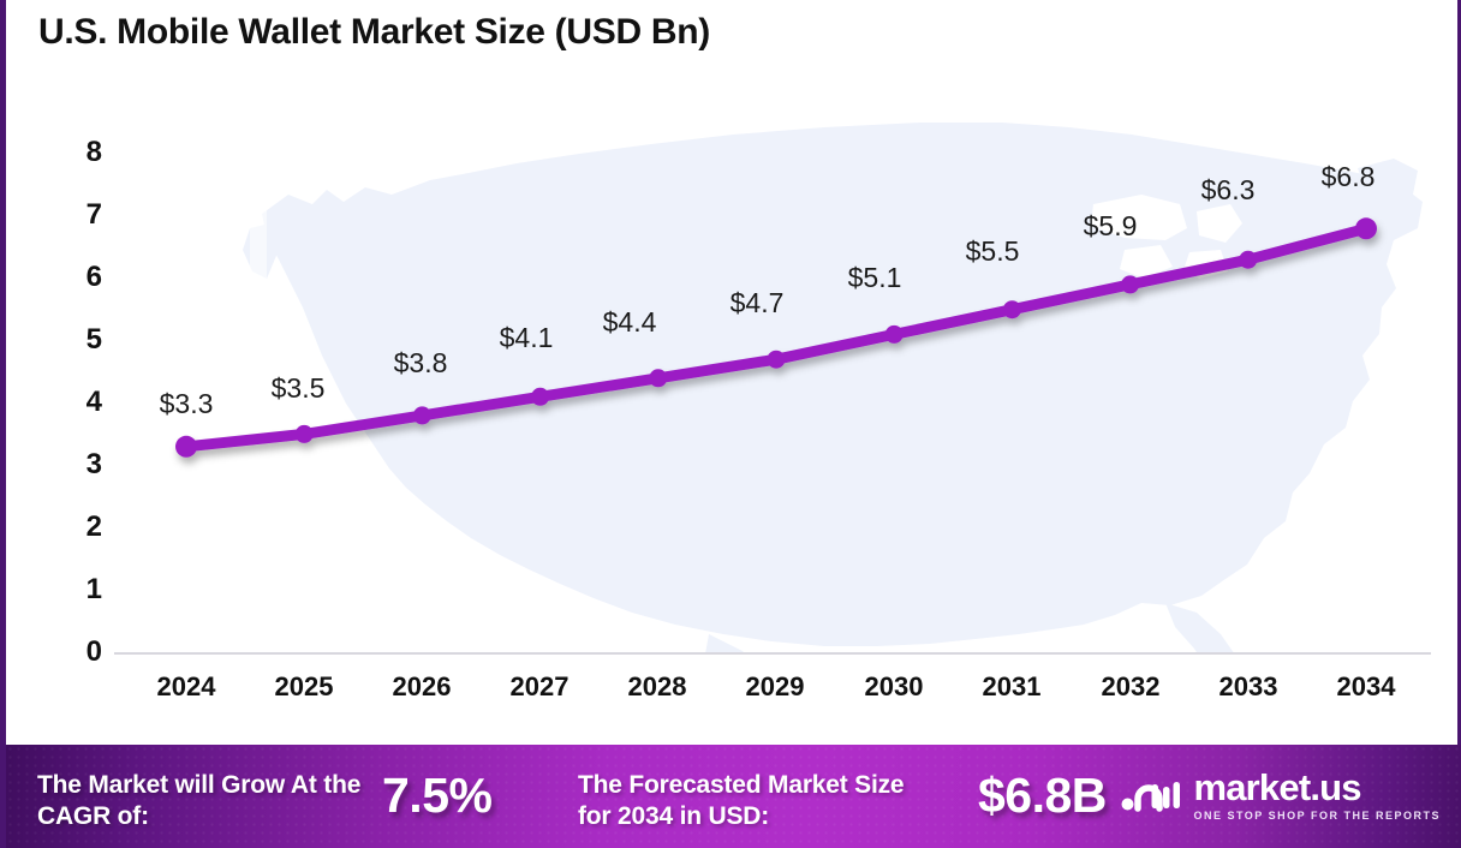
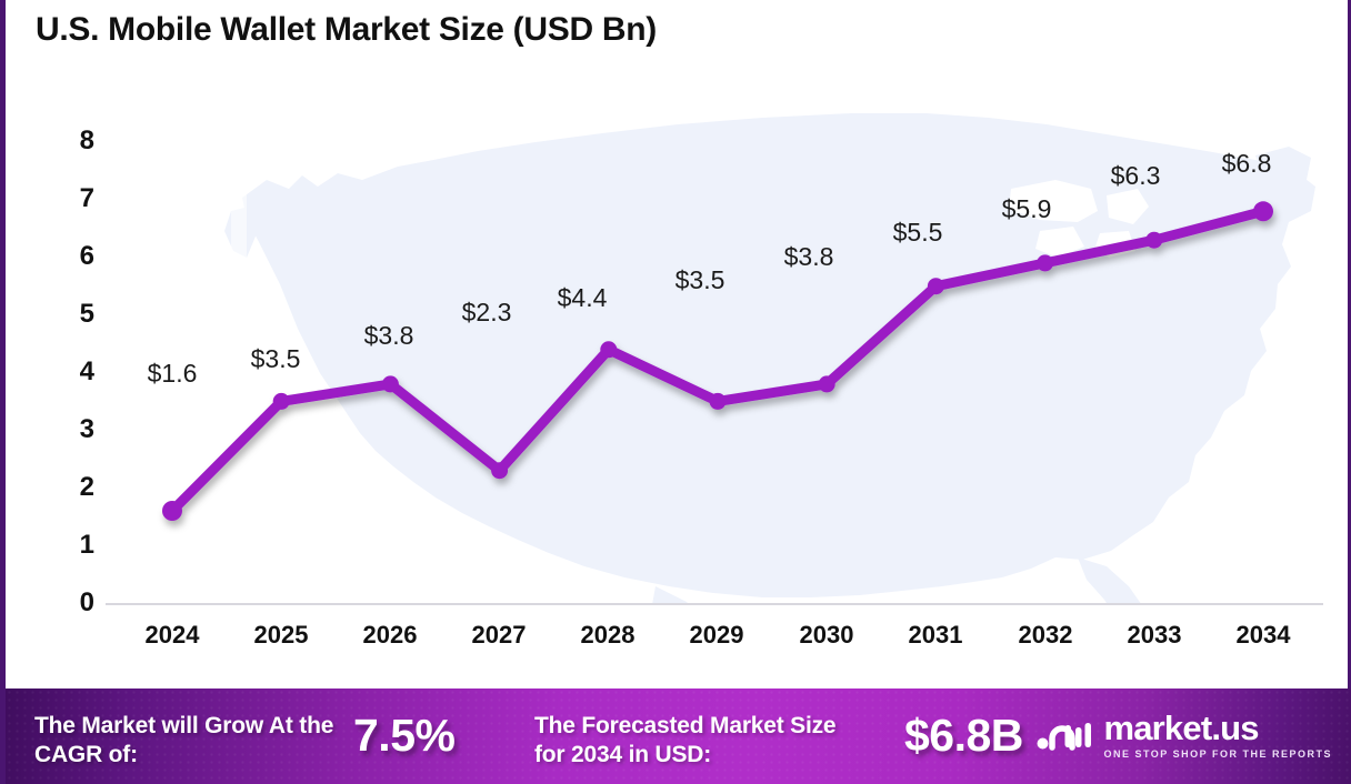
2024: $3.3 -> $1.6
2027: $4.1 -> $2.3
2029: $4.7 -> $3.5
2030: $5.1 -> $3.8
